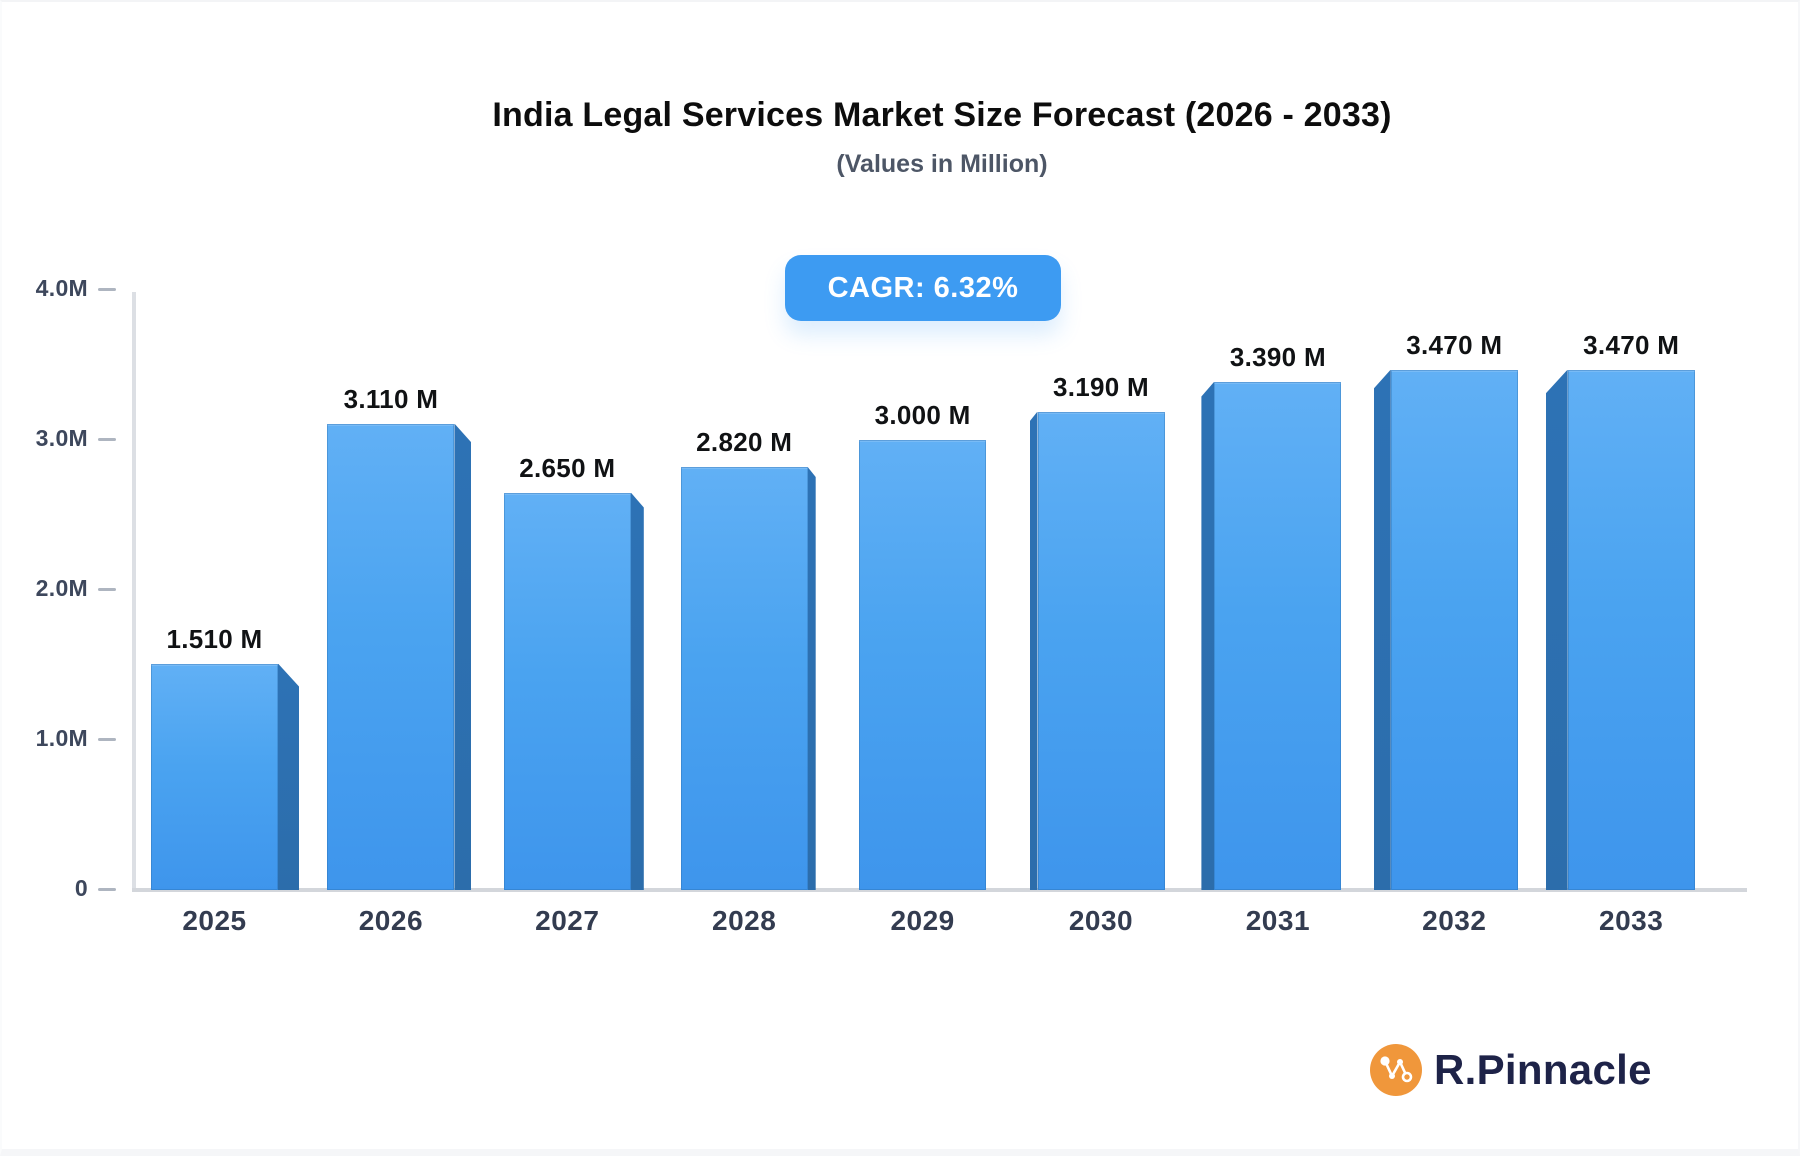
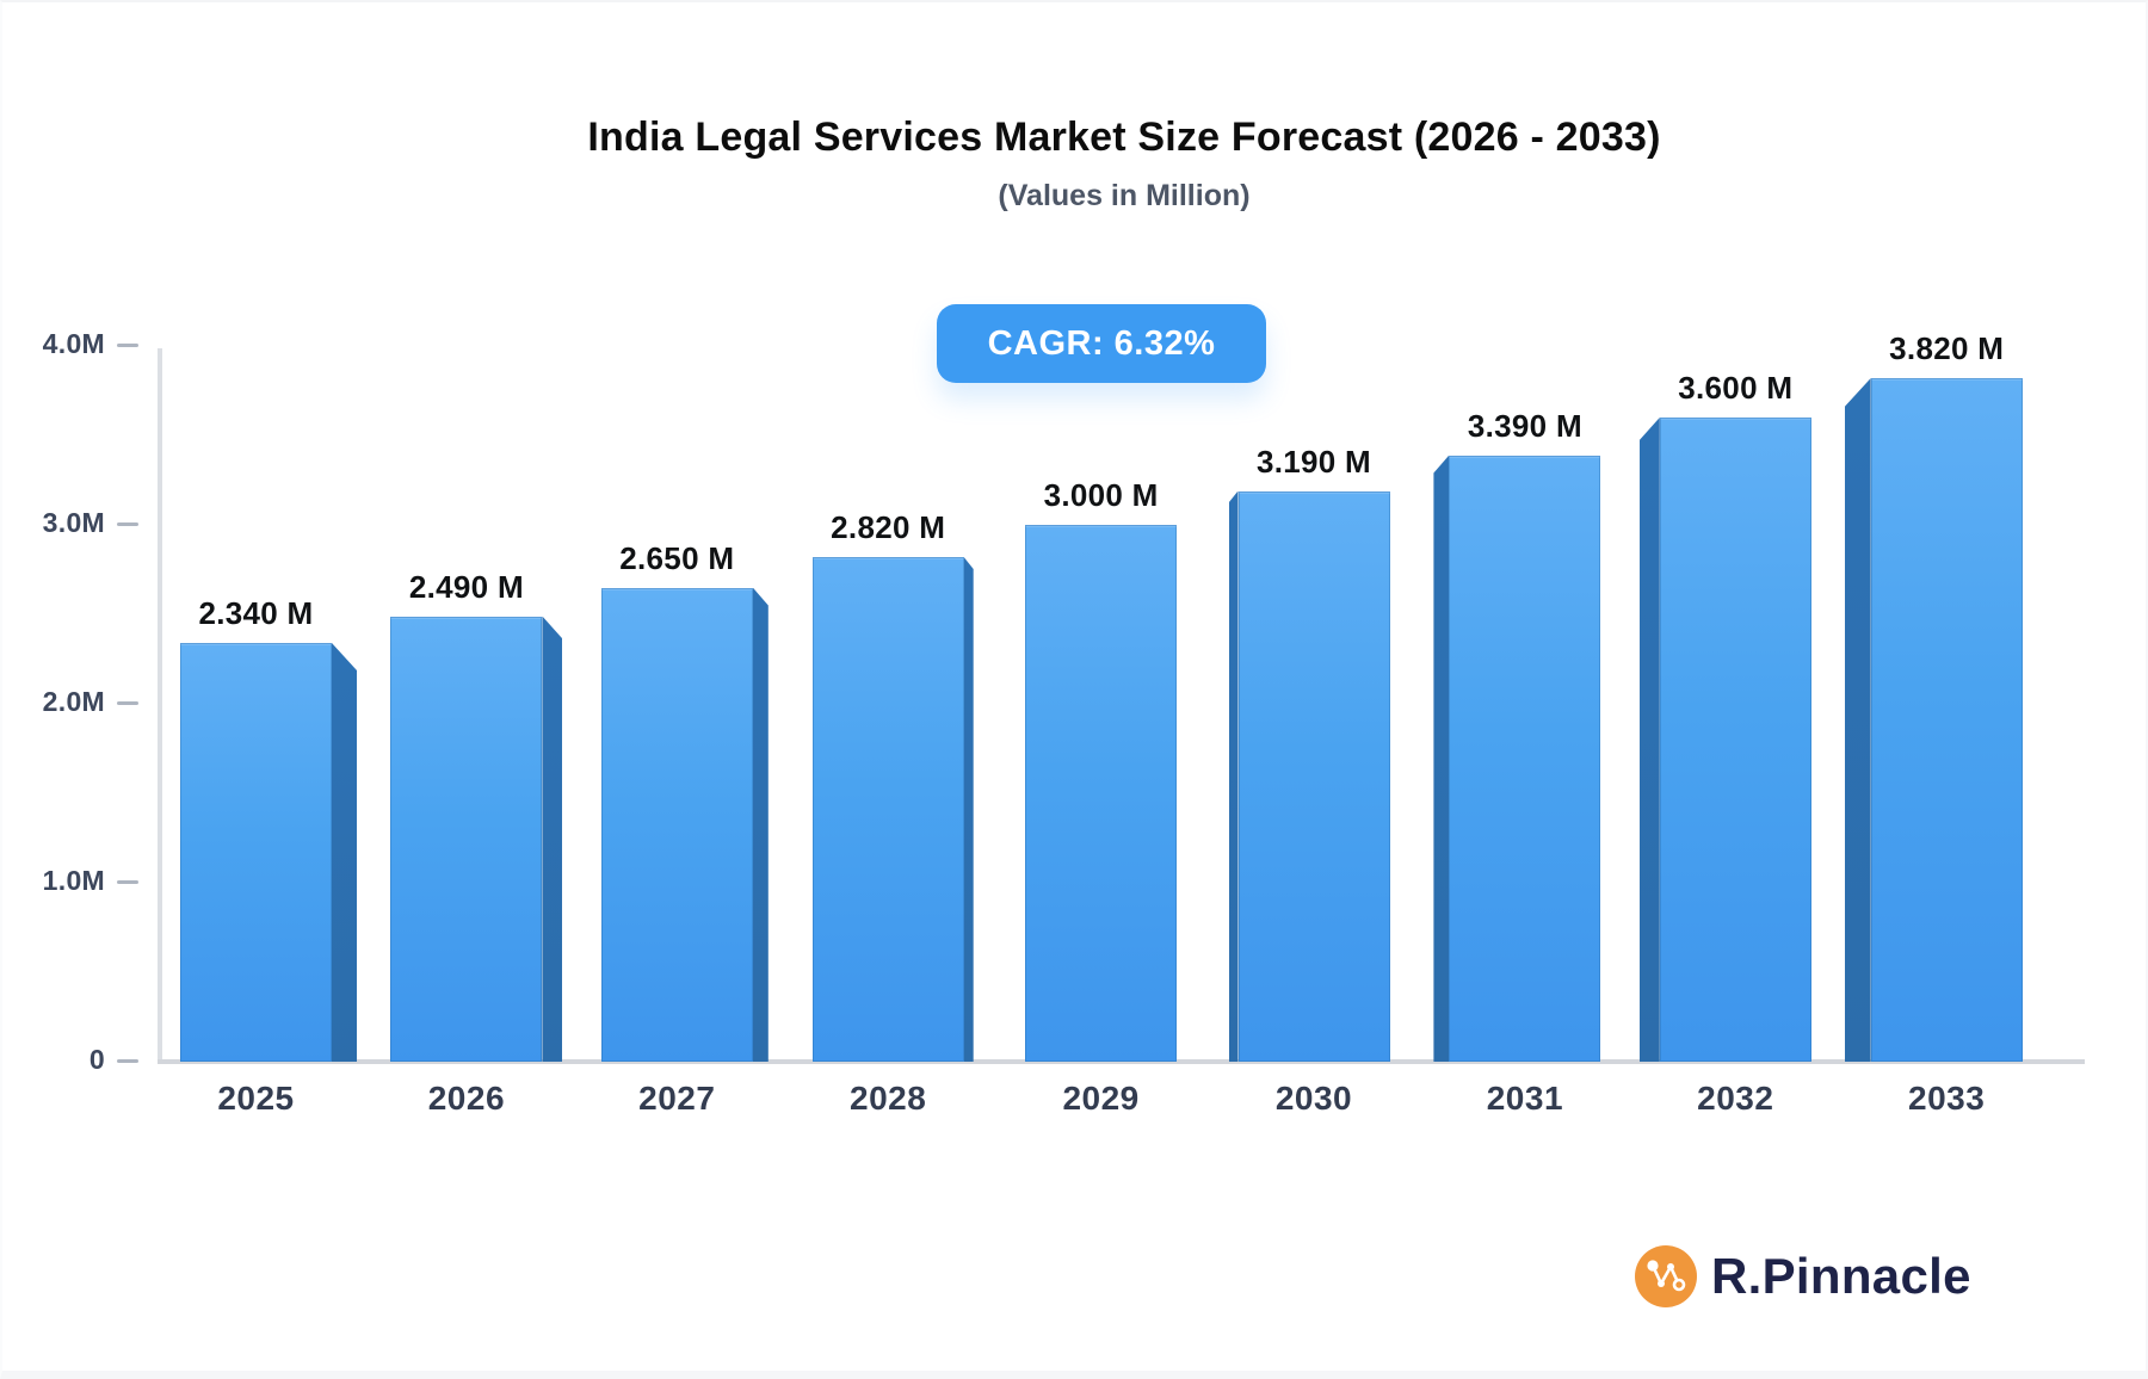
2025: 1.510 -> 2.340
2026: 3.110 -> 2.490
2032: 3.470 -> 3.600
2033: 3.470 -> 3.820
